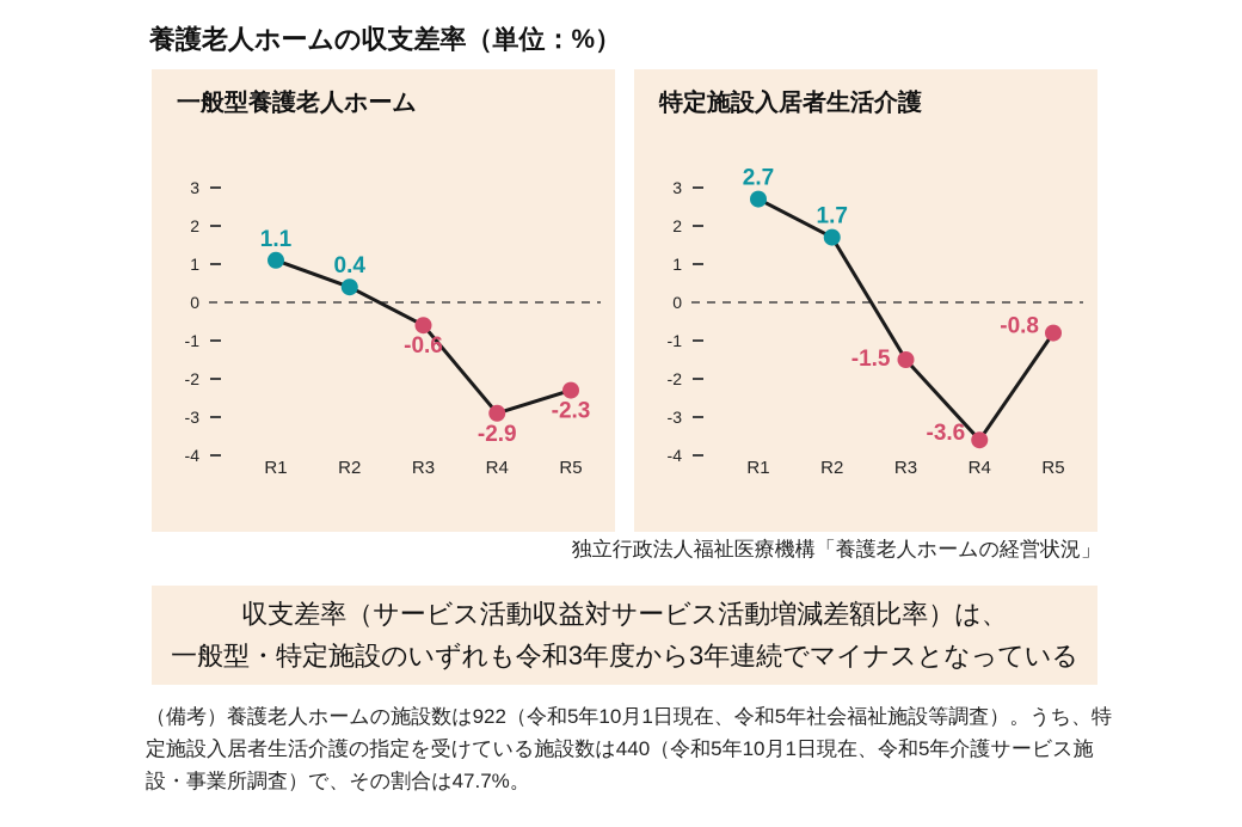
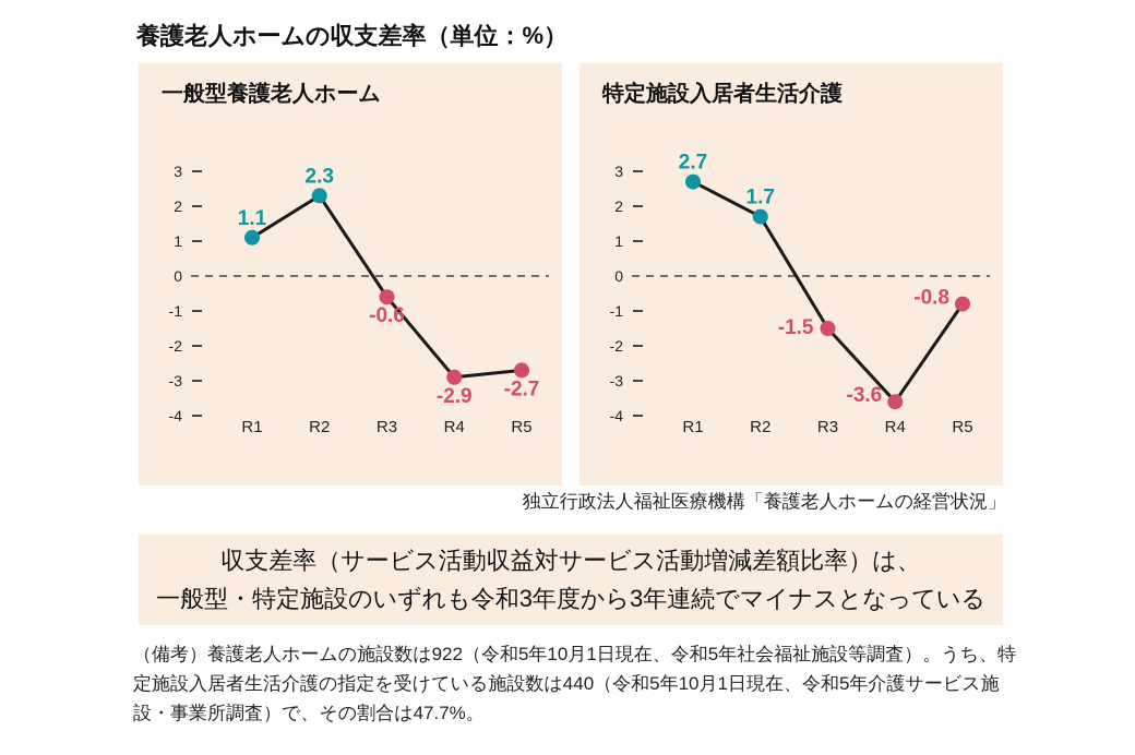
一般型養護老人ホーム/R2: 0.4 -> 2.3
一般型養護老人ホーム/R5: -2.3 -> -2.7
